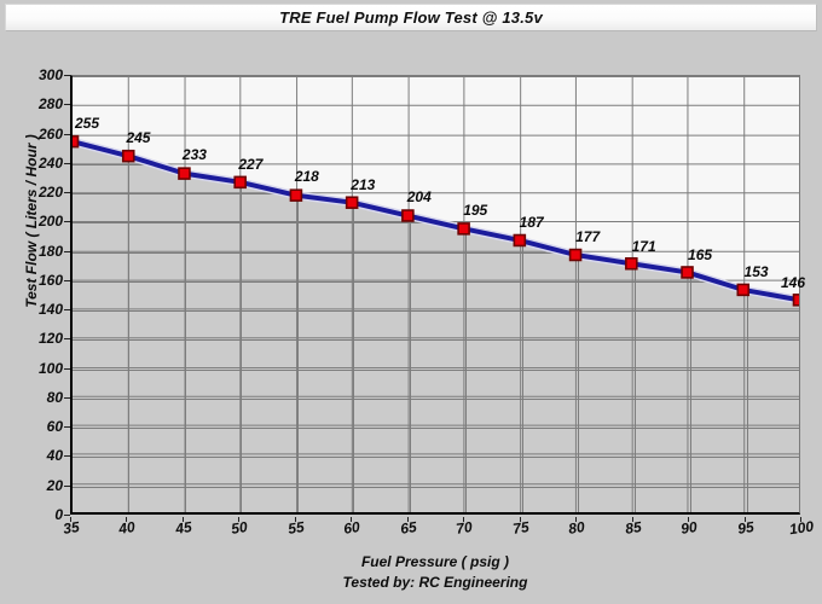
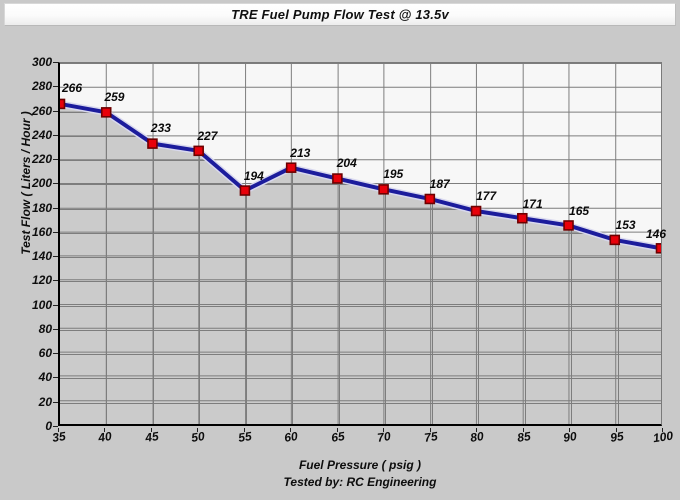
35: 255 -> 266
40: 245 -> 259
55: 218 -> 194
